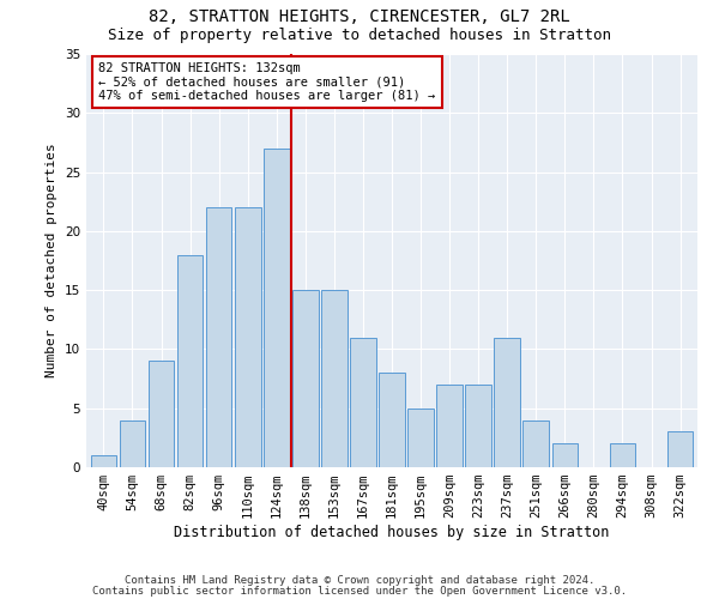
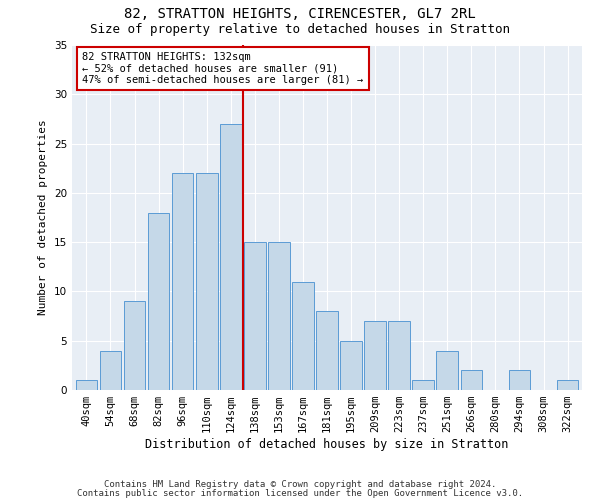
237sqm: 11 -> 1
322sqm: 3 -> 1
